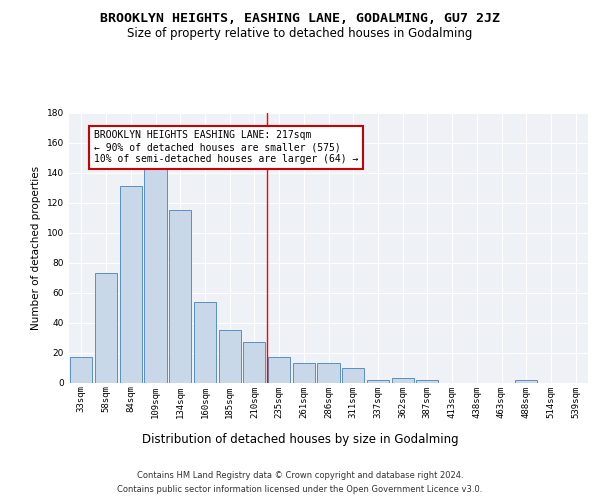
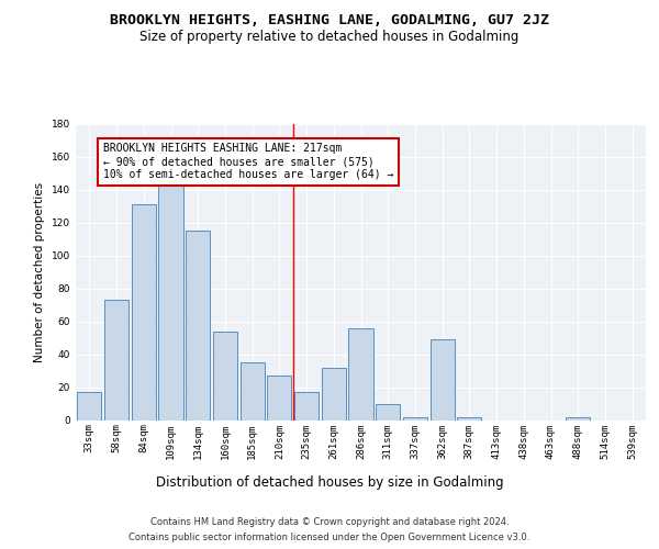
261sqm: 13 -> 32
286sqm: 13 -> 56
362sqm: 3 -> 49
